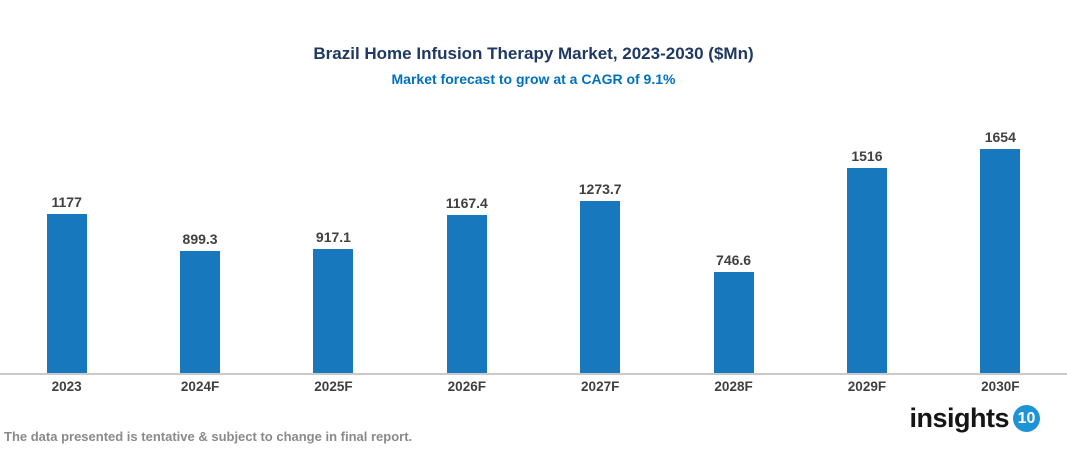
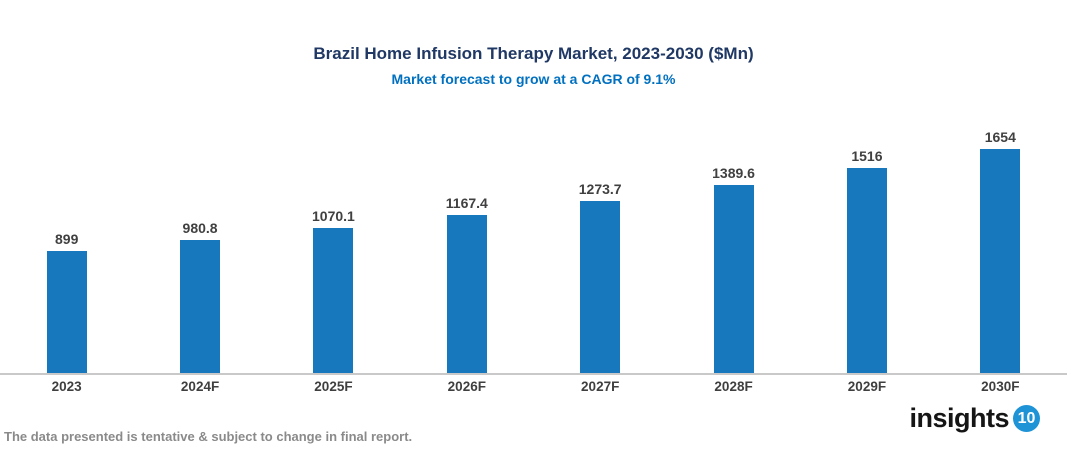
2023: 1177 -> 899
2024F: 899.3 -> 980.8
2025F: 917.1 -> 1070.1
2028F: 746.6 -> 1389.6
